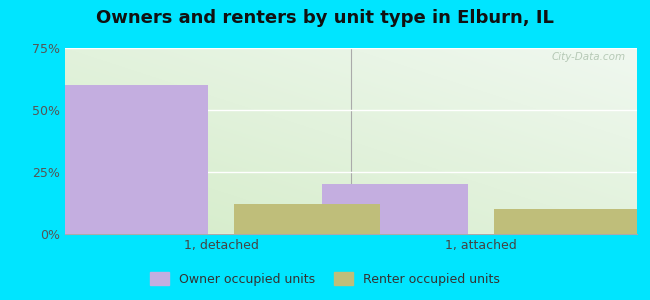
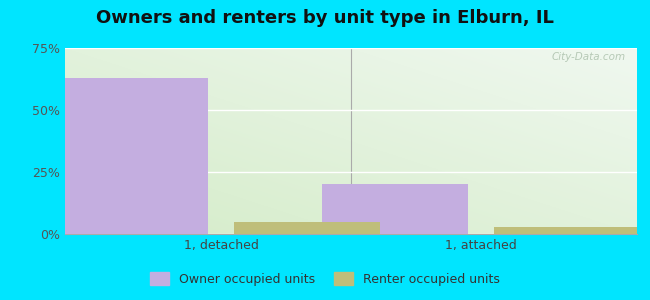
Owner occupied units/1, detached: 60% -> 63%
Renter occupied units/1, detached: 12% -> 5%
Renter occupied units/1, attached: 10% -> 3%
